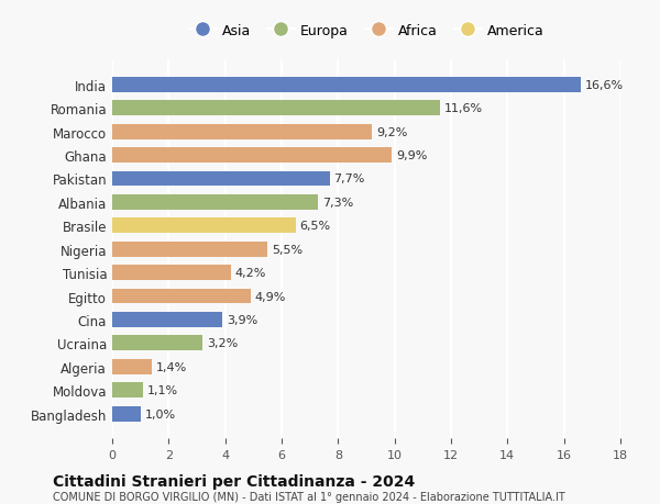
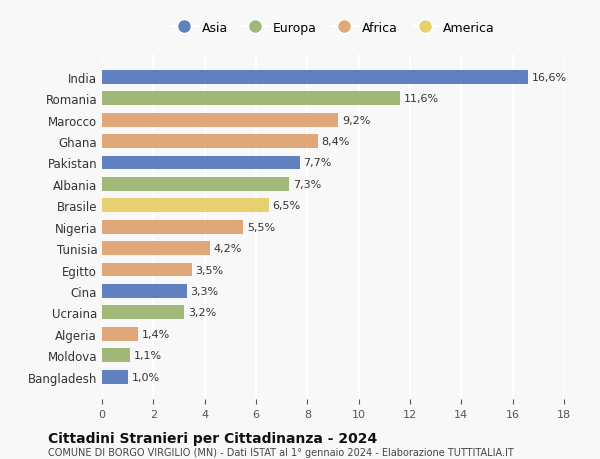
Ghana: 9,9% -> 8,4%
Egitto: 4,9% -> 3,5%
Cina: 3,9% -> 3,3%
